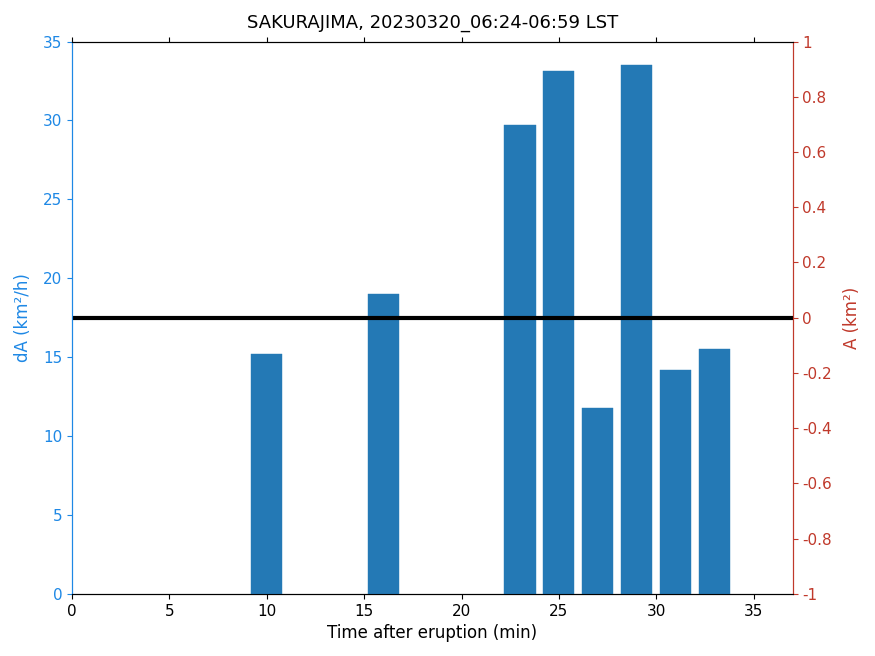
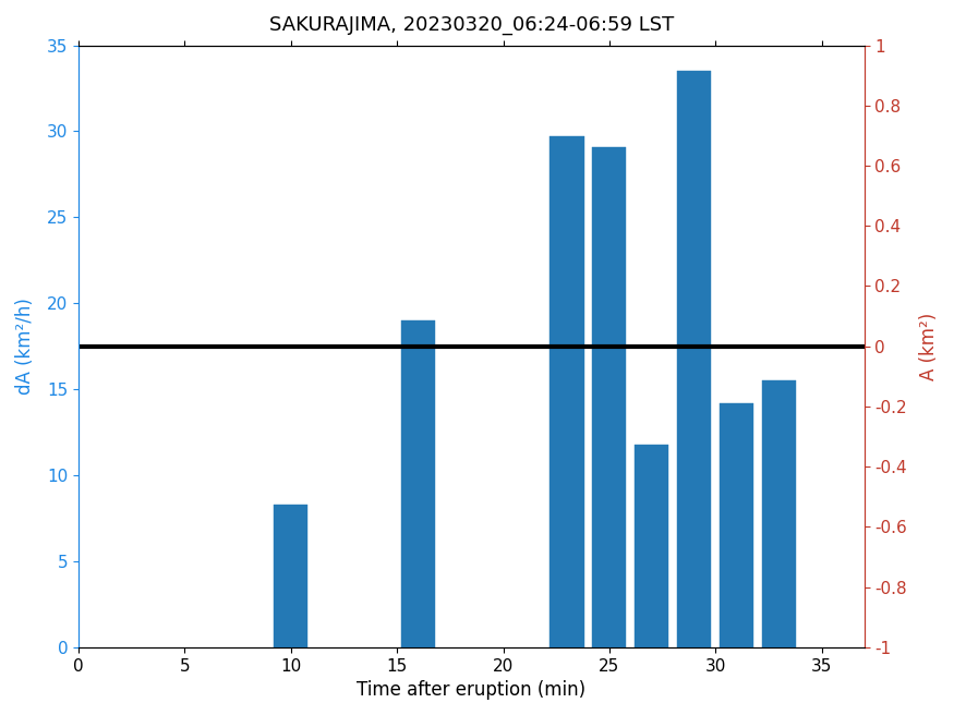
10: 15.2 -> 8.3
25: 33.1 -> 29.1
